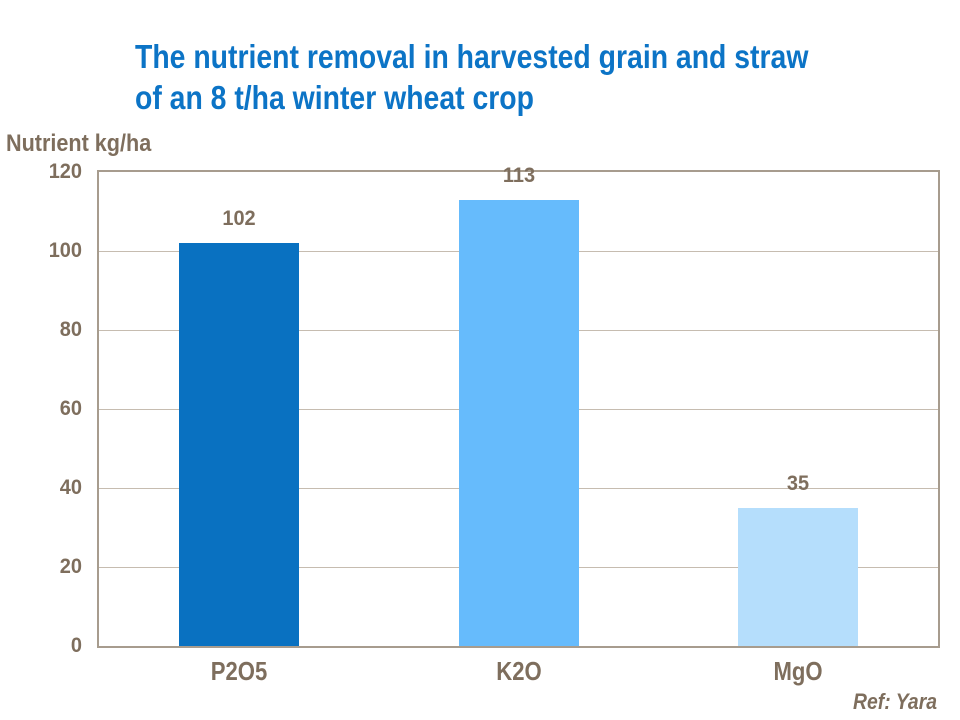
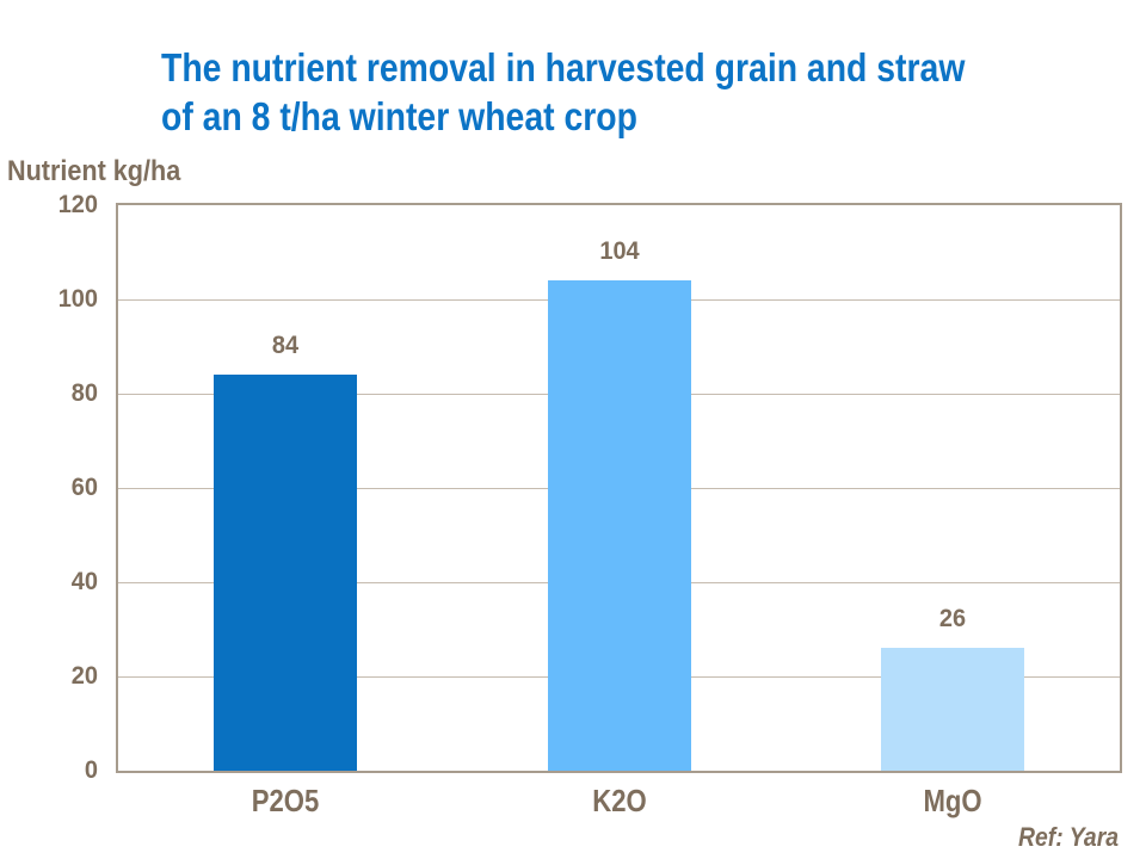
P2O5: 102 -> 84
K2O: 113 -> 104
MgO: 35 -> 26
